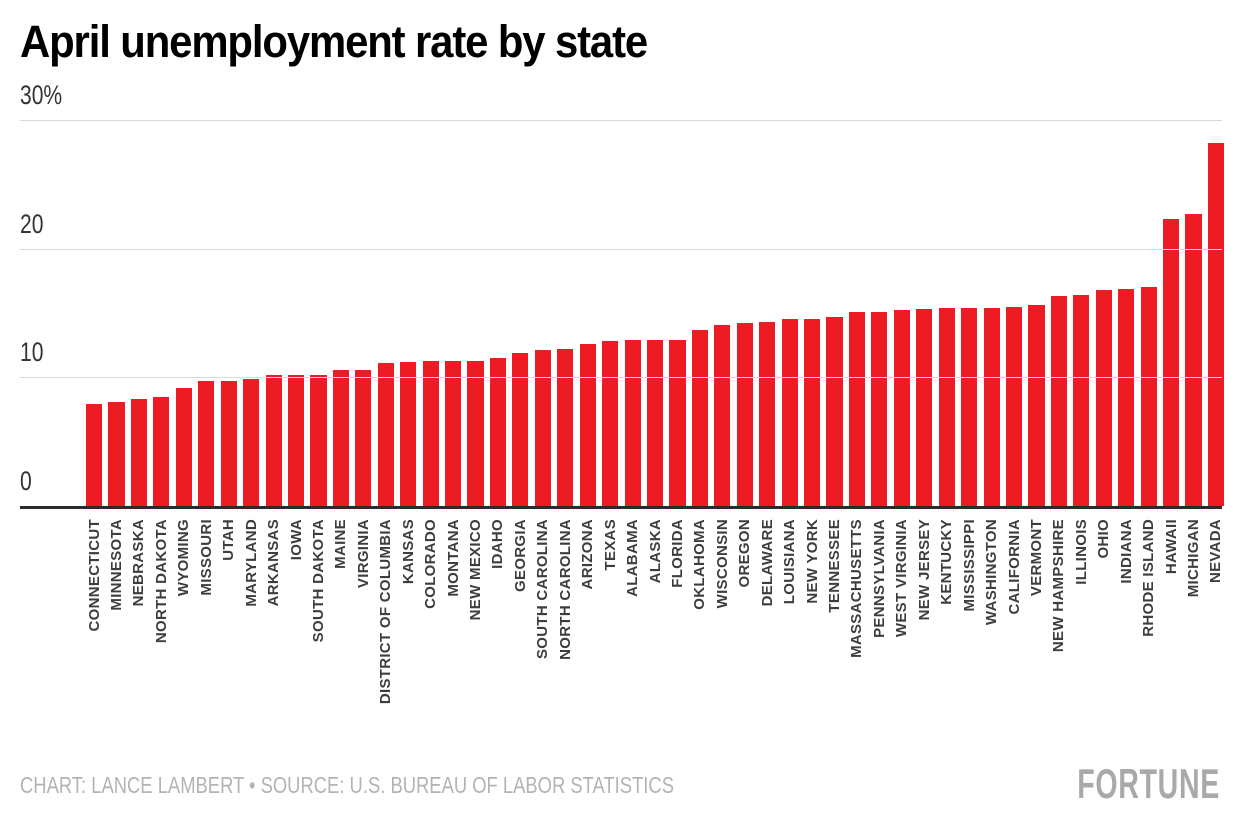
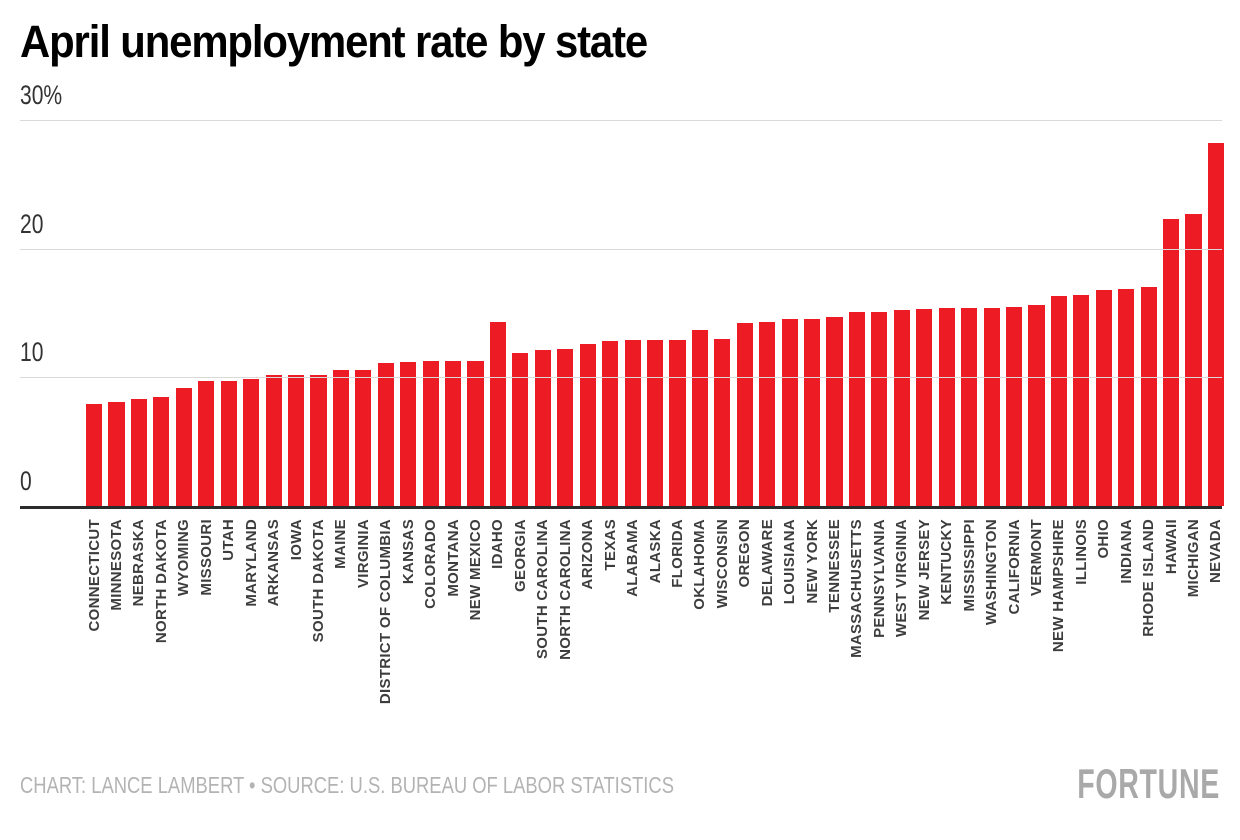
IDAHO: 11.5% -> 14.3%
WISCONSIN: 14.1% -> 13.0%
